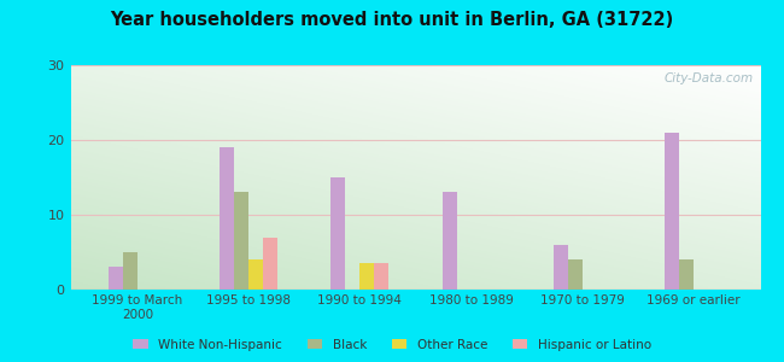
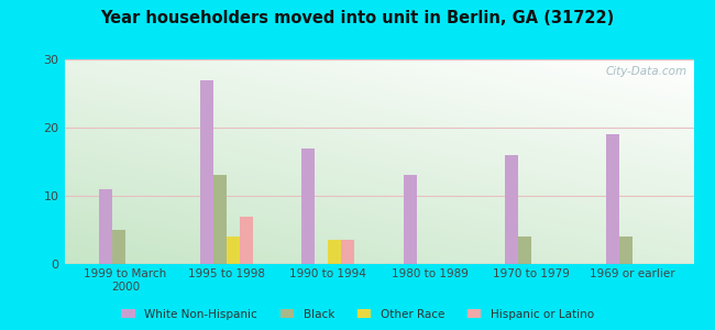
White Non-Hispanic/1999 to March 2000: 3 -> 11
White Non-Hispanic/1995 to 1998: 19 -> 27
White Non-Hispanic/1990 to 1994: 15 -> 17
White Non-Hispanic/1970 to 1979: 6 -> 16
White Non-Hispanic/1969 or earlier: 21 -> 19
